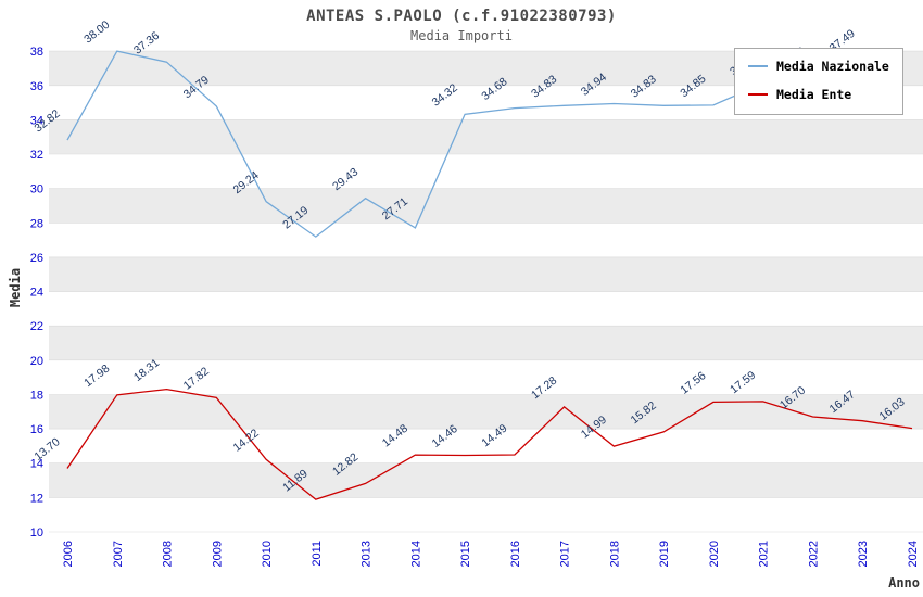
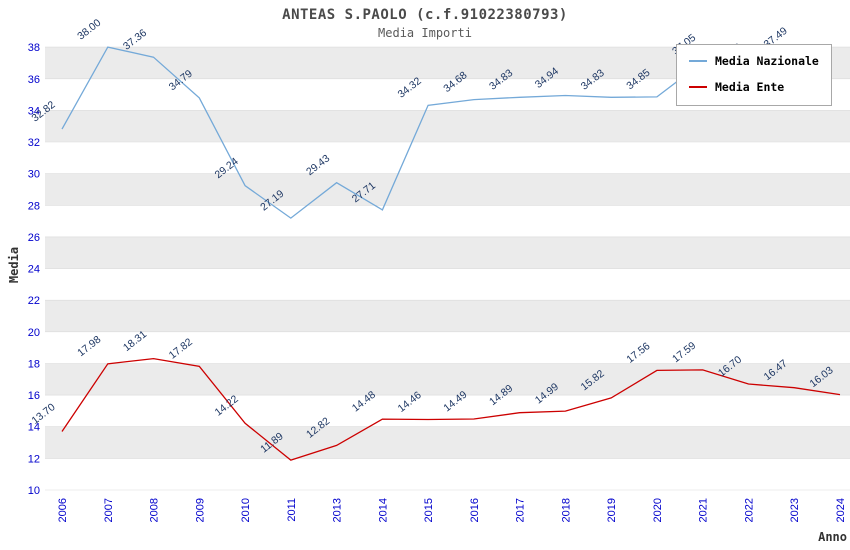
Media Ente/2017: 17.28 -> 14.89
Media Nazionale/2021: 36.12 -> 37.05
